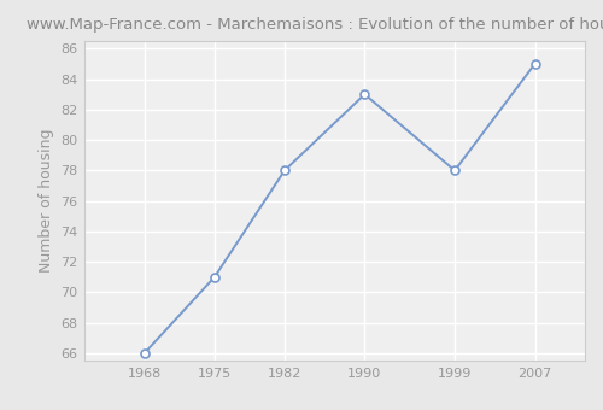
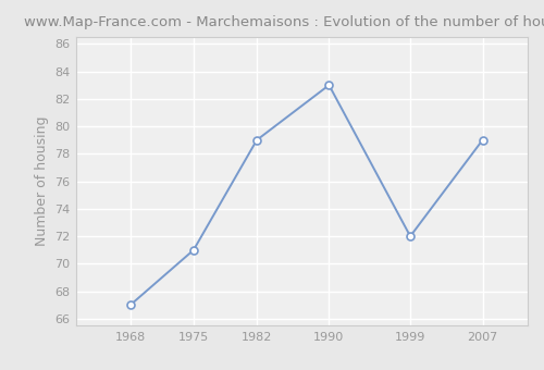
1968: 66 -> 67
1982: 78 -> 79
1999: 78 -> 72
2007: 85 -> 79
